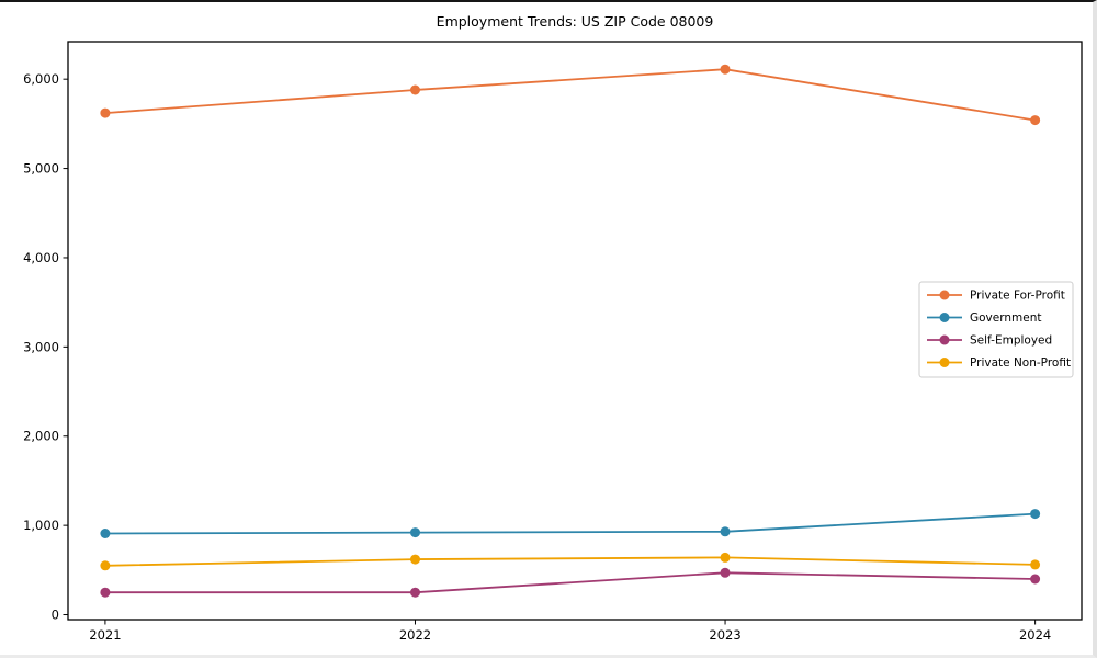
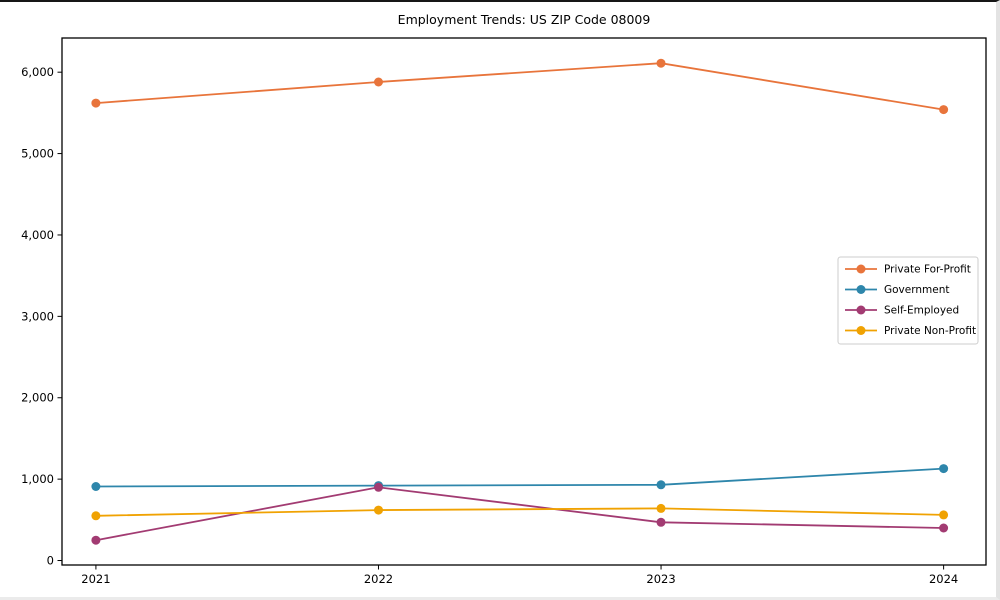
Self-Employed/2022: 200 -> 900
